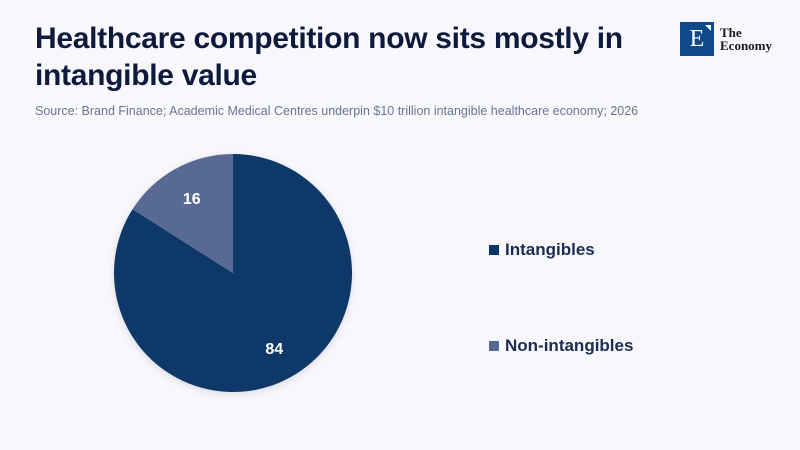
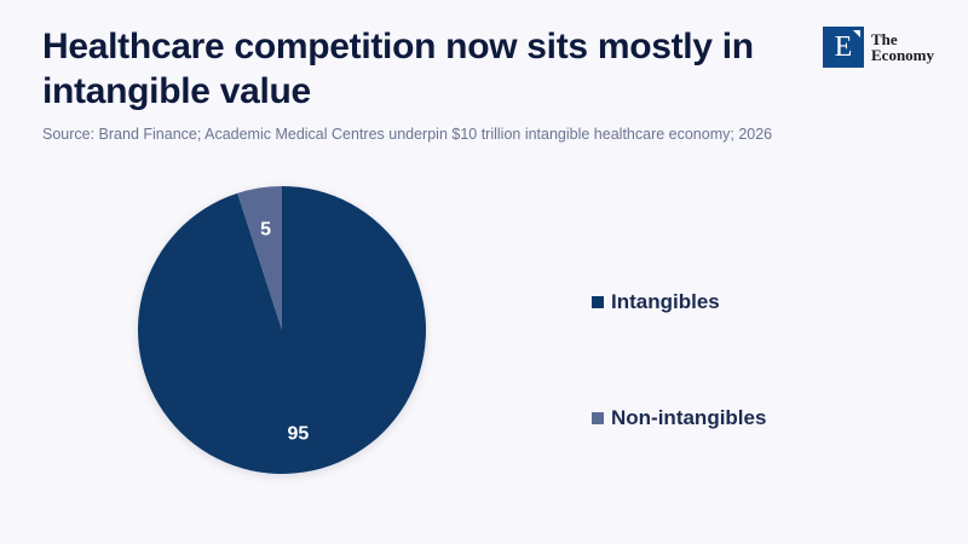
Intangibles: 84 -> 95
Non-intangibles: 16 -> 5
